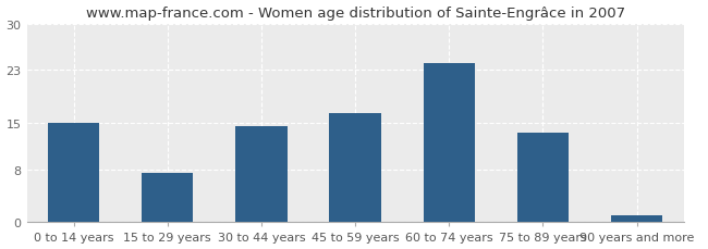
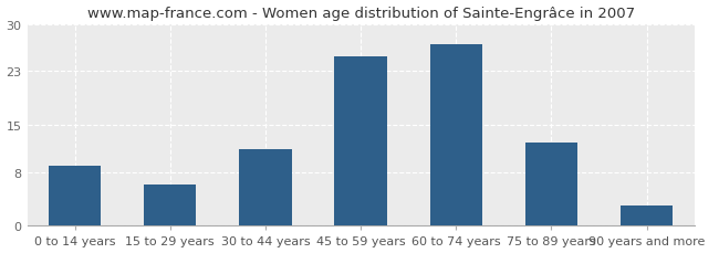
0 to 14 years: 15.0 -> 9.0
15 to 29 years: 7.5 -> 6.2
30 to 44 years: 14.5 -> 11.4
45 to 59 years: 16.5 -> 25.2
60 to 74 years: 24.0 -> 27.0
75 to 89 years: 13.5 -> 12.4
90 years and more: 1.0 -> 3.0
